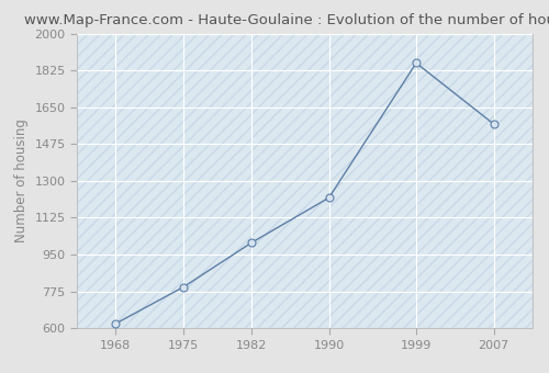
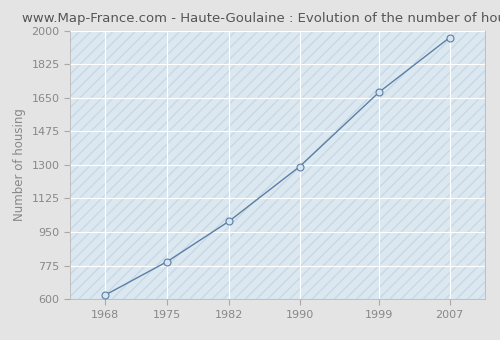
1990: 1220 -> 1290
1999: 1860 -> 1680
2007: 1570 -> 1960
